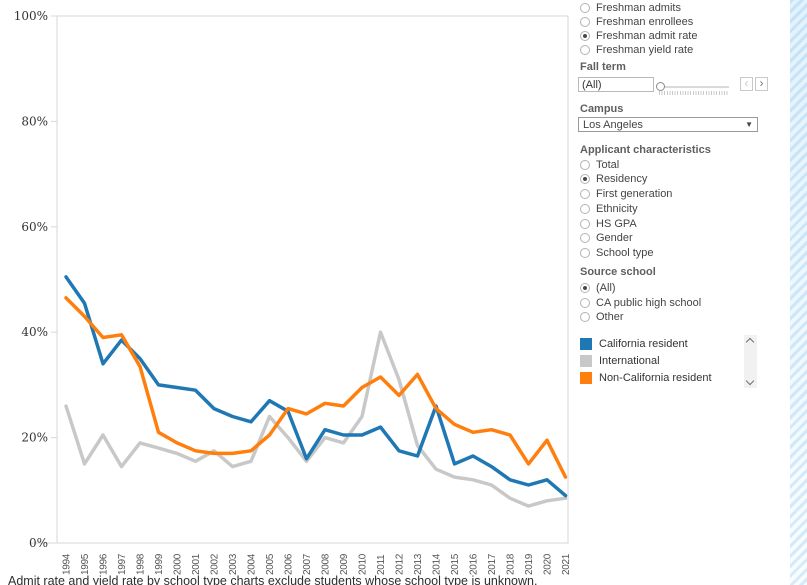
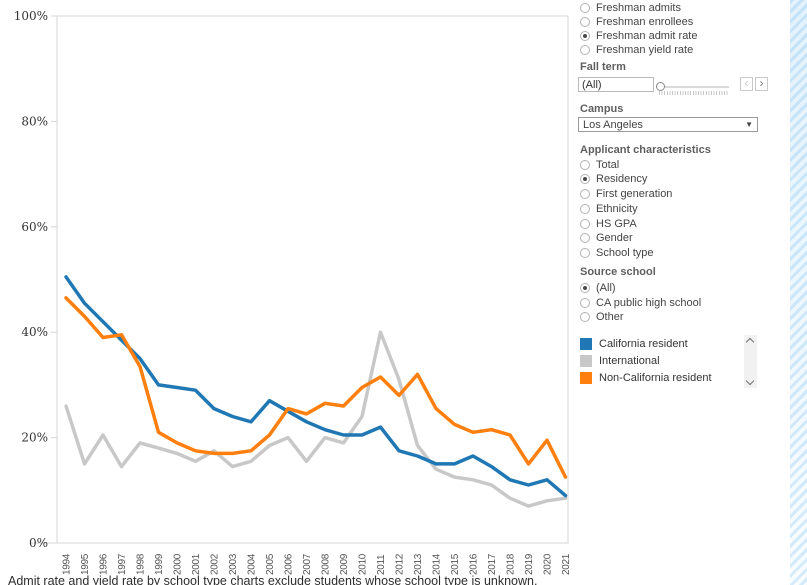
California resident/1996: 34% -> 42%
International/2005: 24% -> 18%
California resident/2007: 16% -> 23%
California resident/2014: 26% -> 15%
